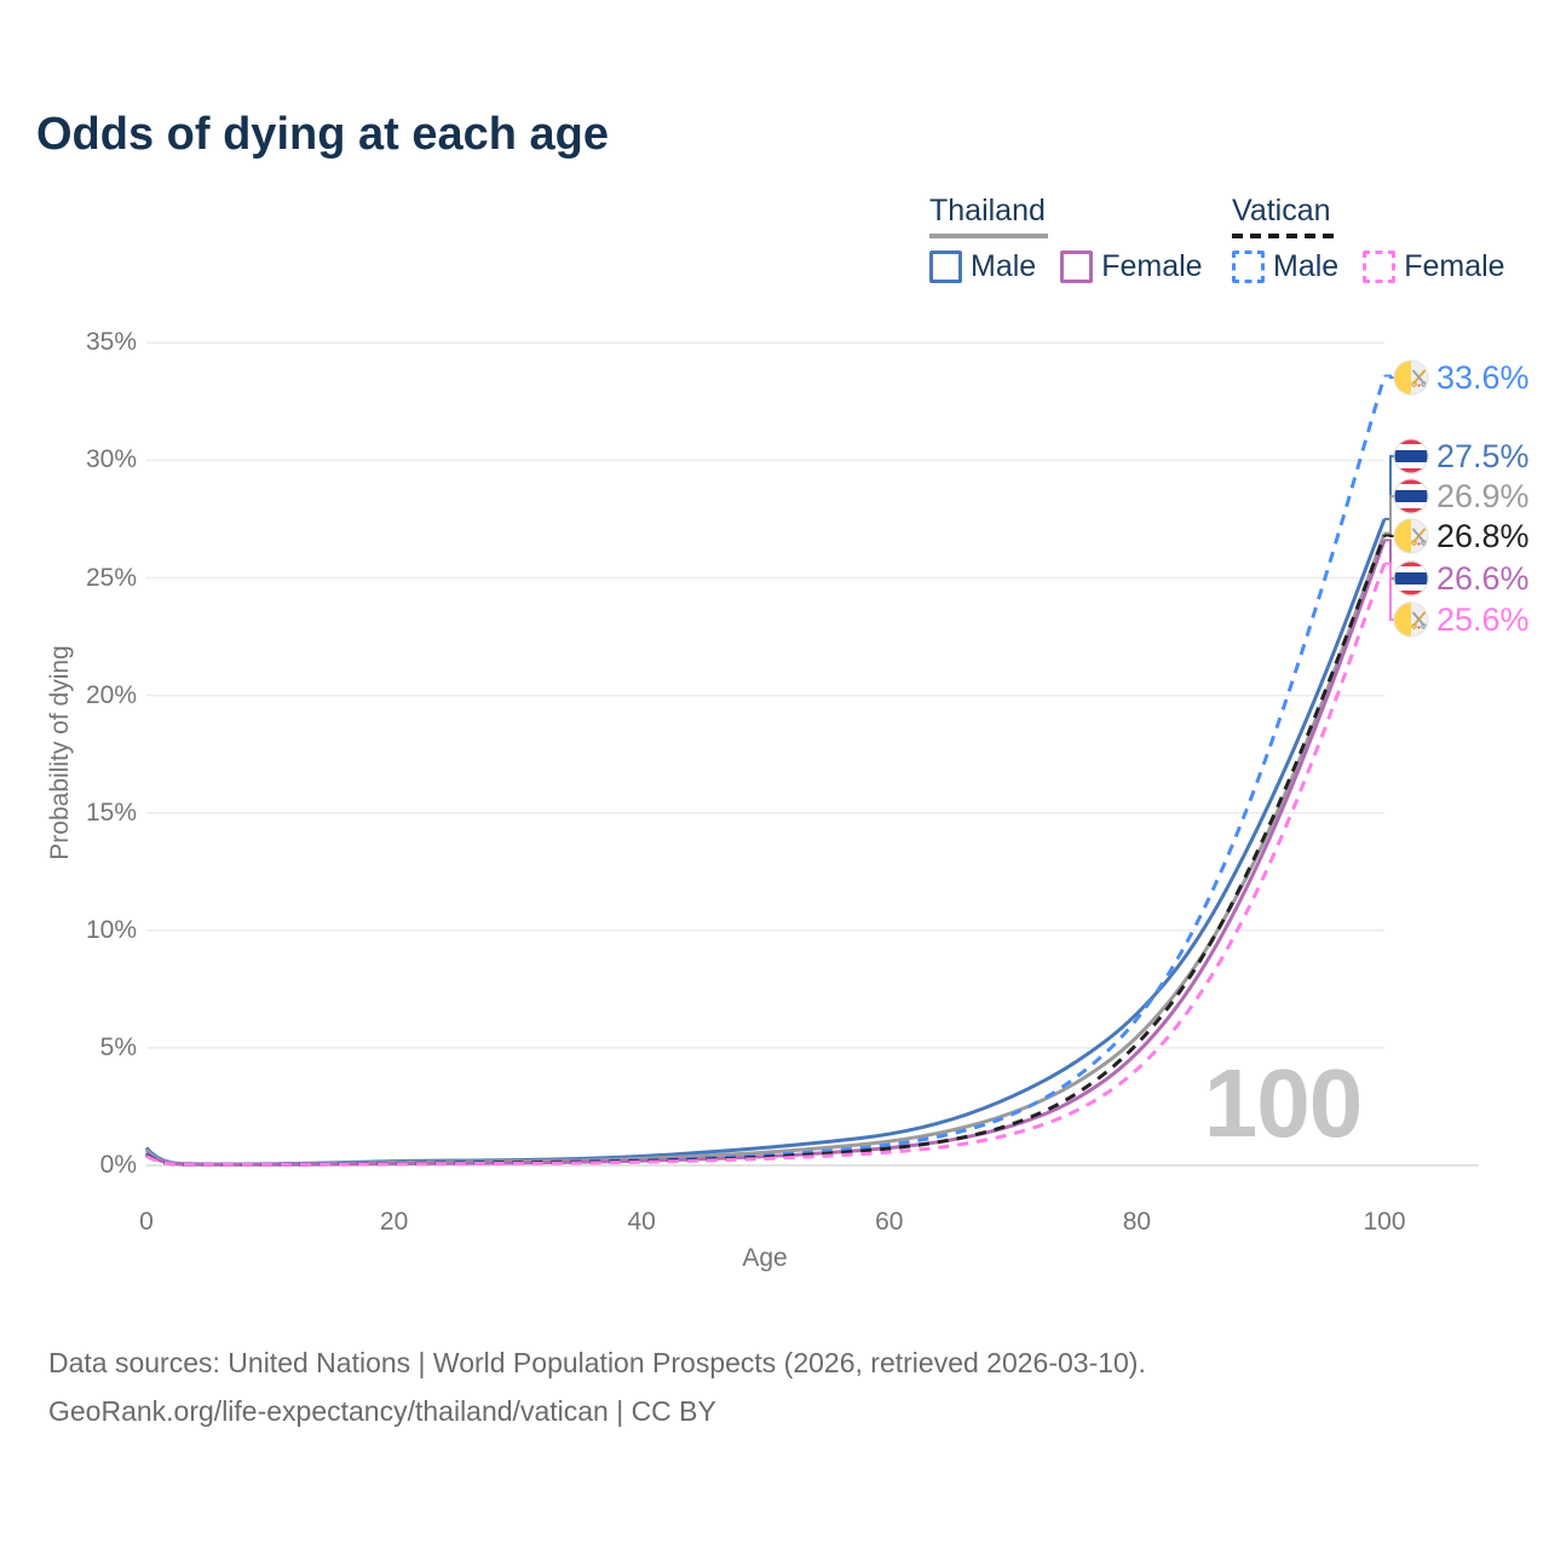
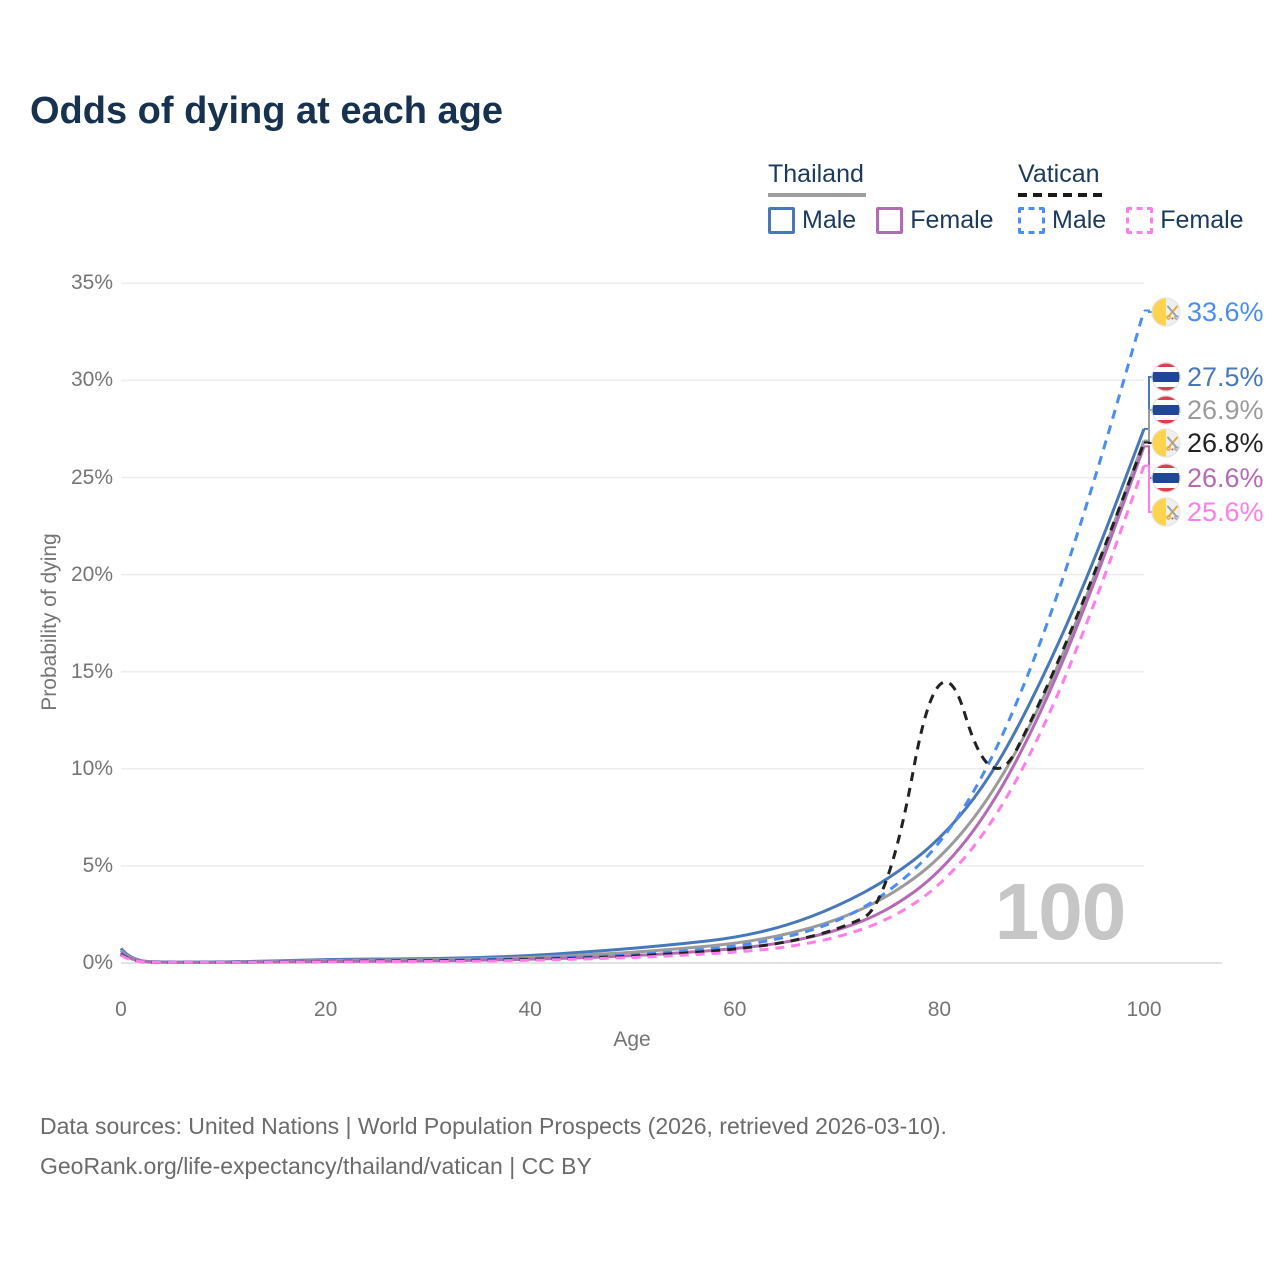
Vatican/80: 5.0% -> 17.2%
